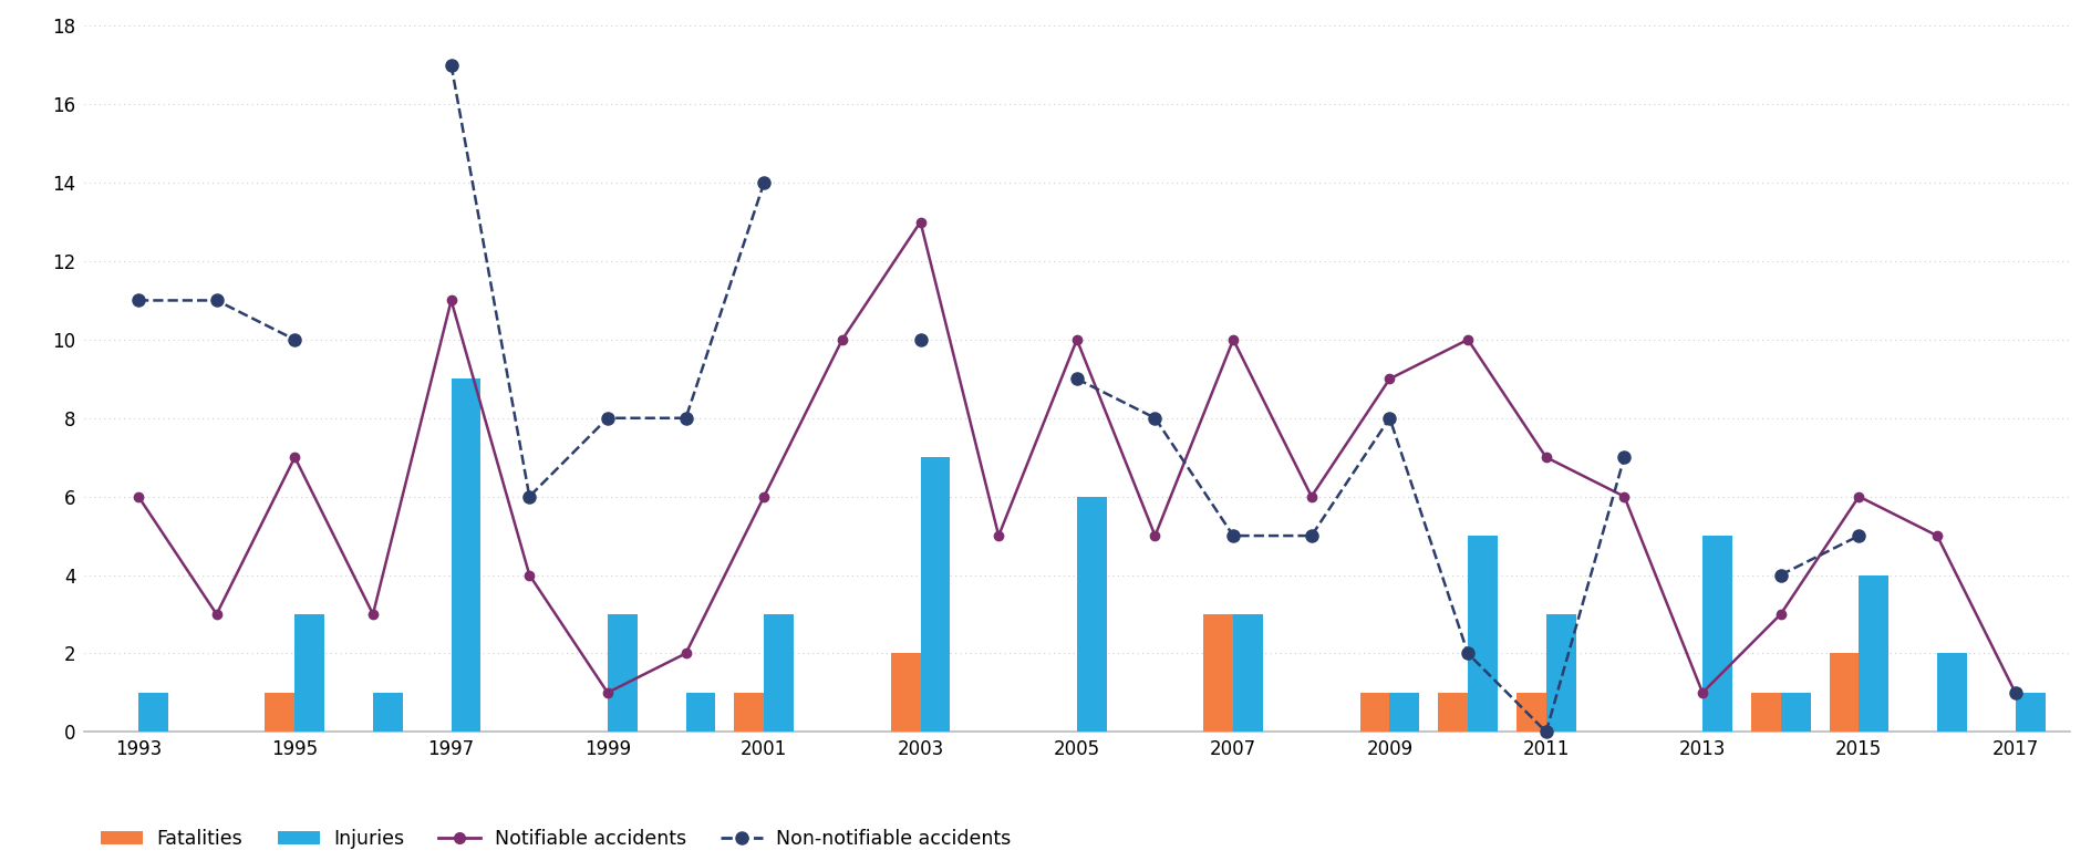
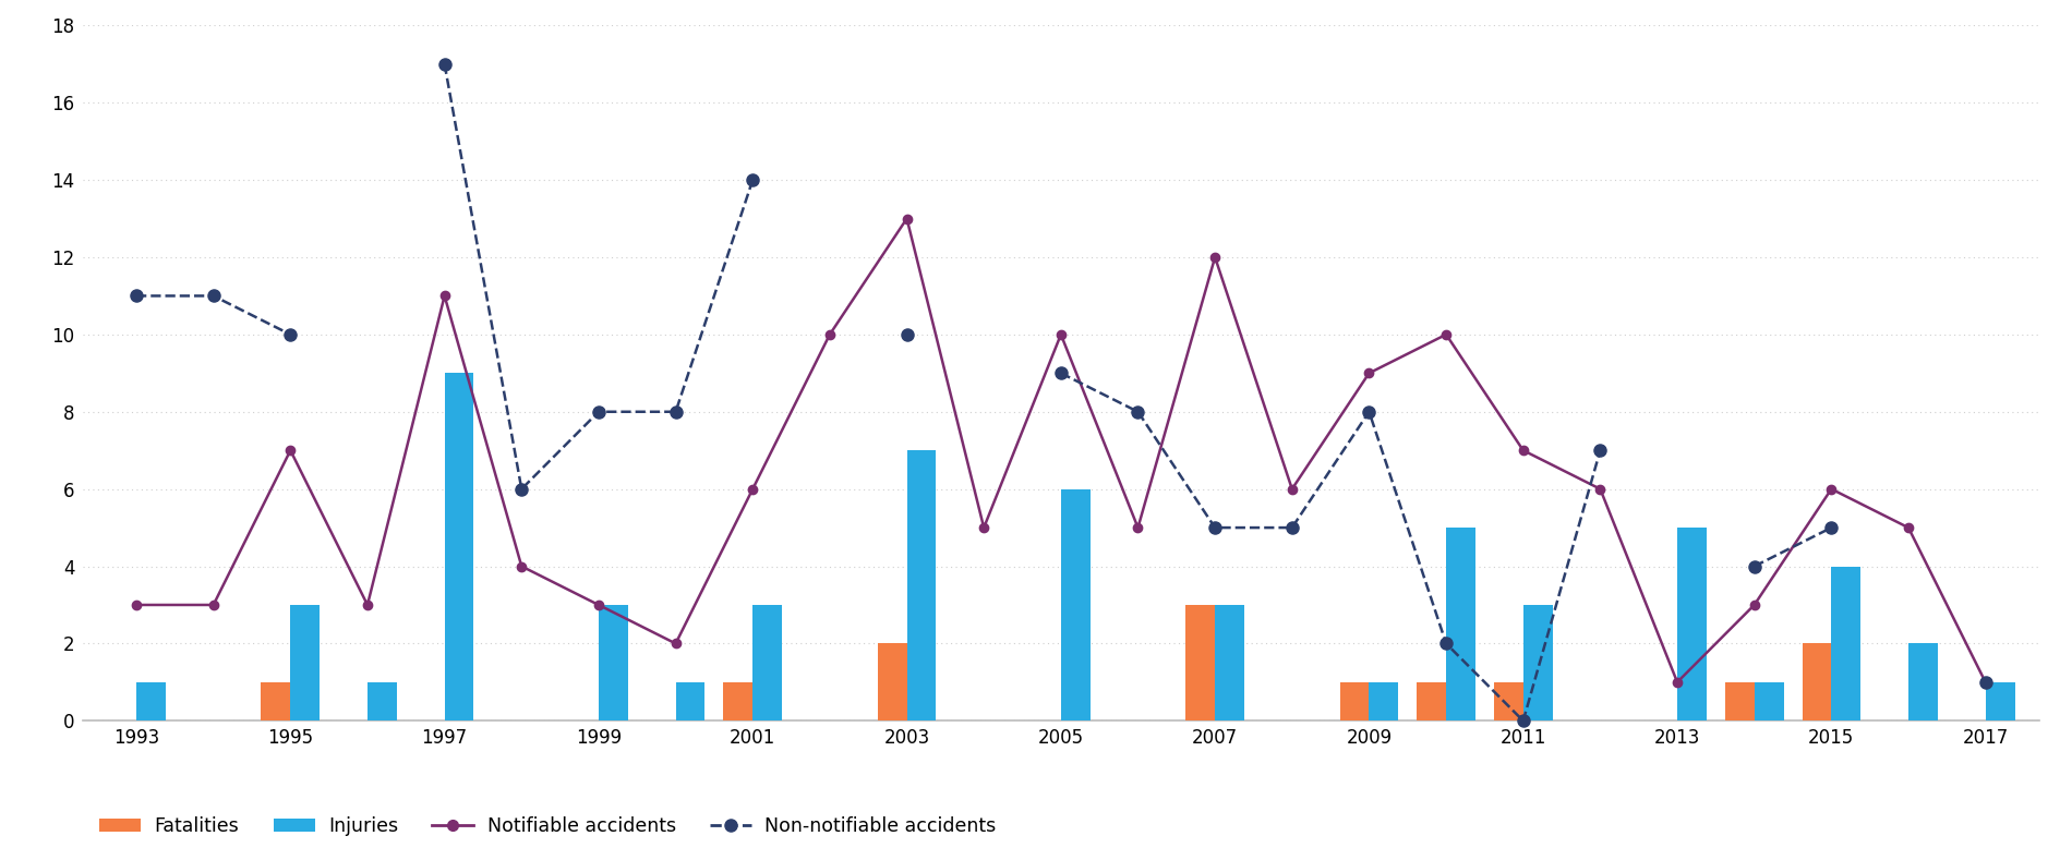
Notifiable accidents/1993: 6 -> 3
Notifiable accidents/1999: 1 -> 3
Notifiable accidents/2007: 10 -> 12
